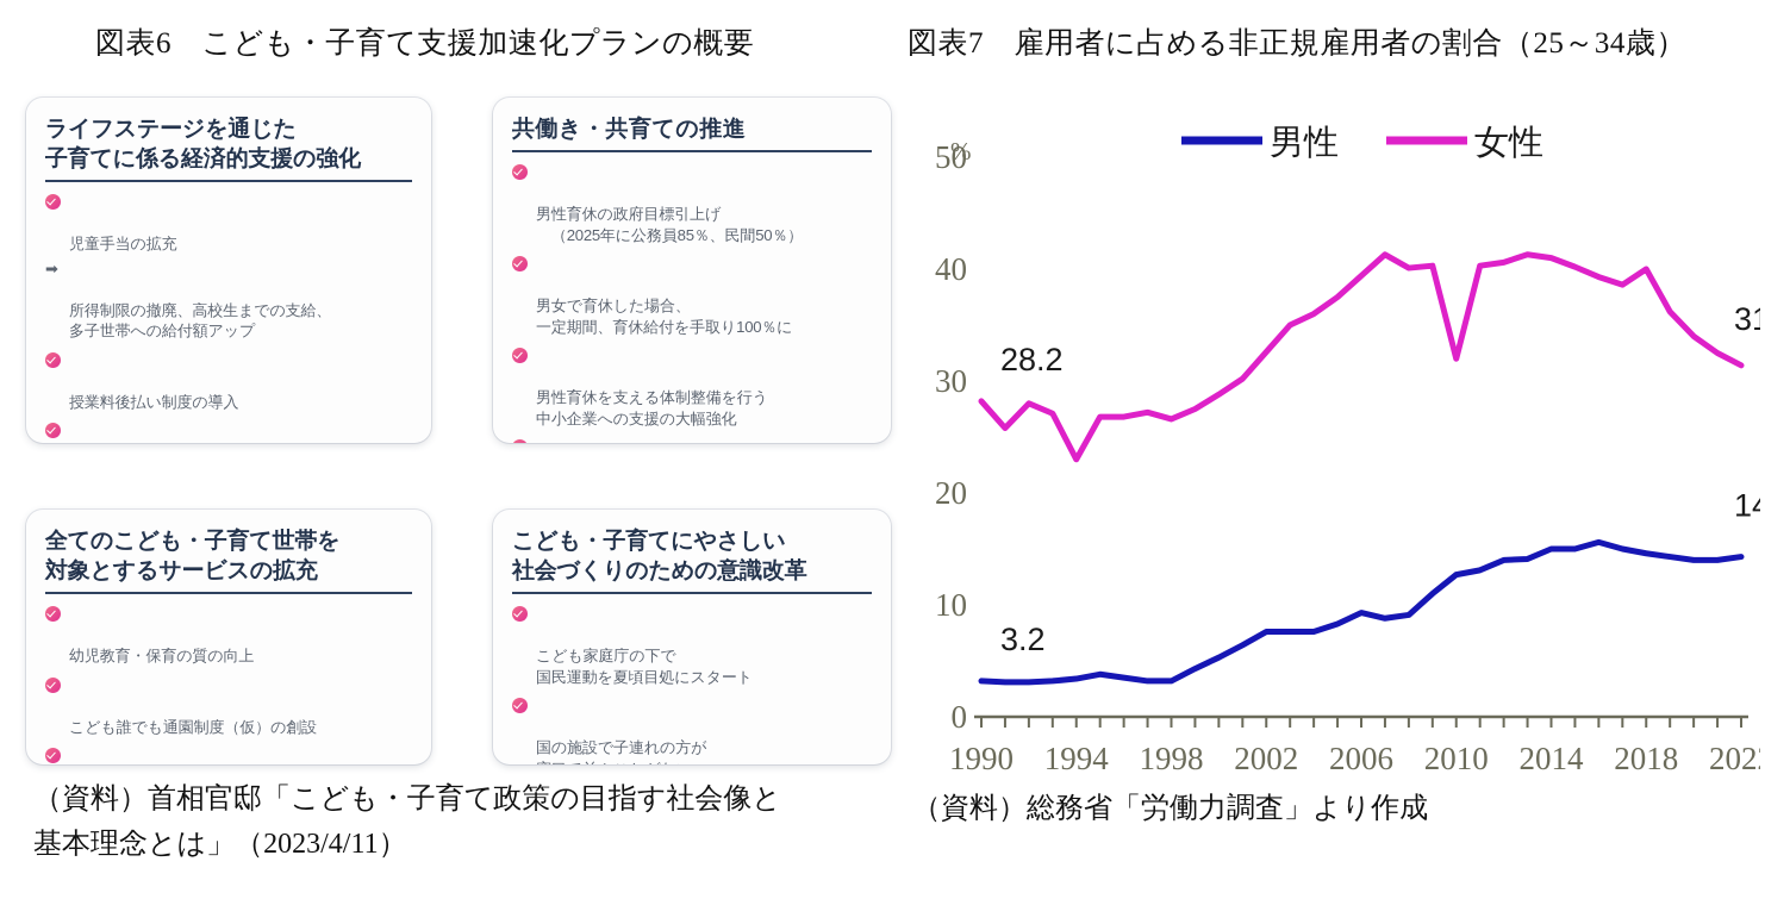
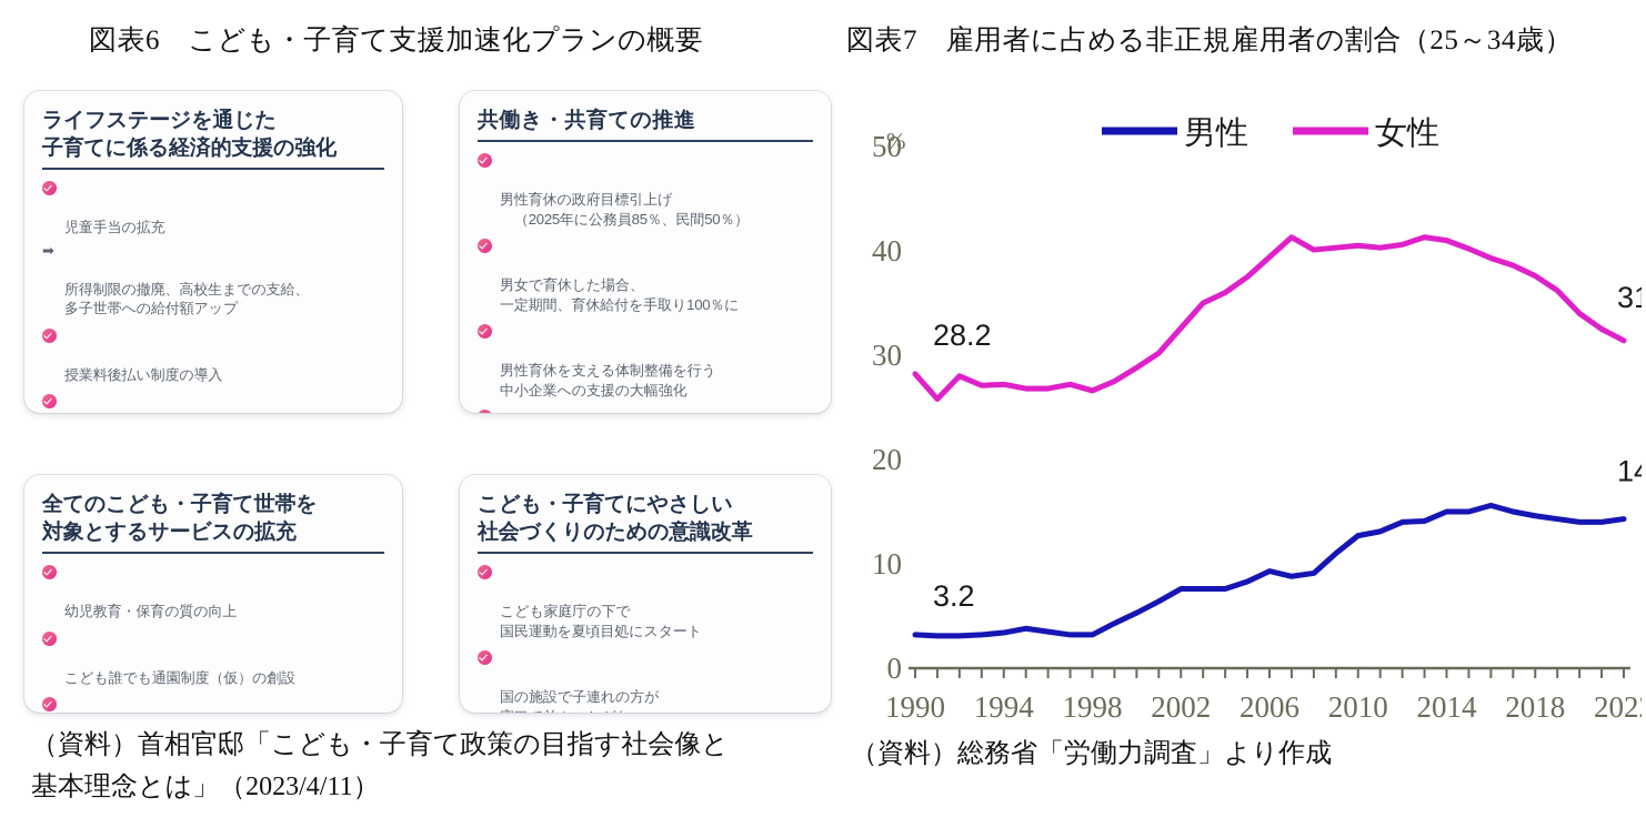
女性/1994: 23 -> 27
女性/2010: 32 -> 40
女性/2018: 40 -> 38
